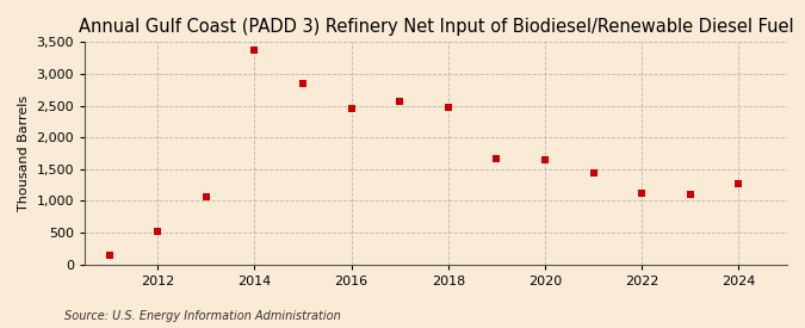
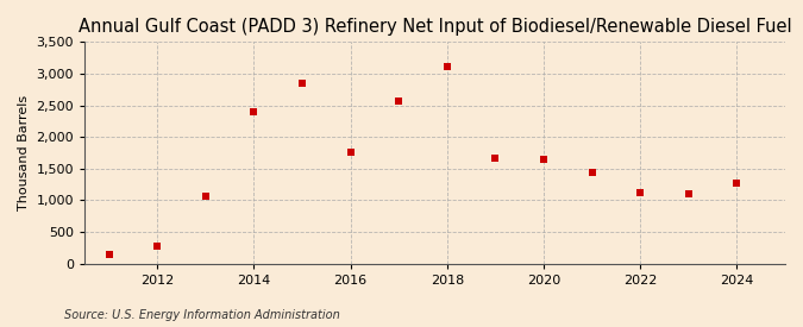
2012: 520 -> 280
2014: 3,370 -> 2,400
2016: 2,460 -> 1,760
2018: 2,480 -> 3,120
